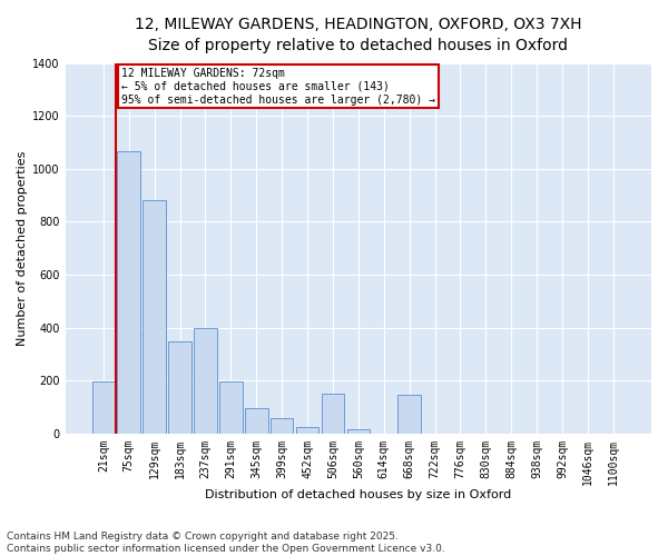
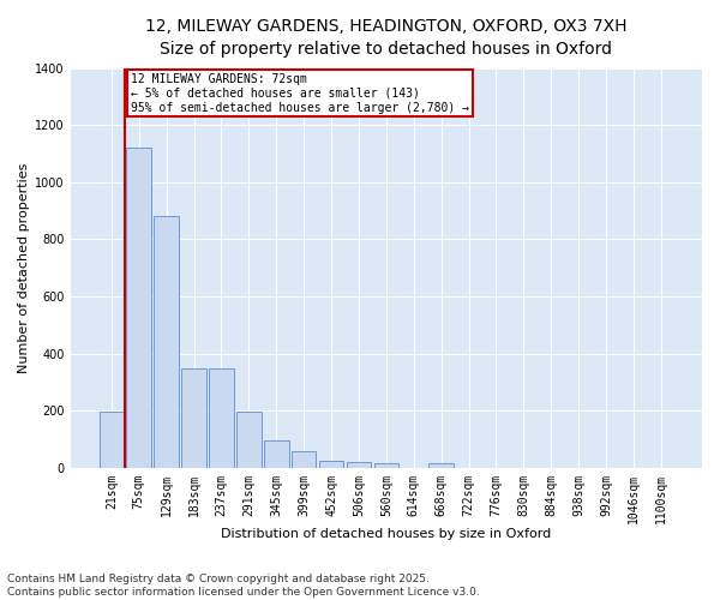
75sqm: 1065 -> 1120
237sqm: 400 -> 350
506sqm: 150 -> 20
668sqm: 145 -> 15
